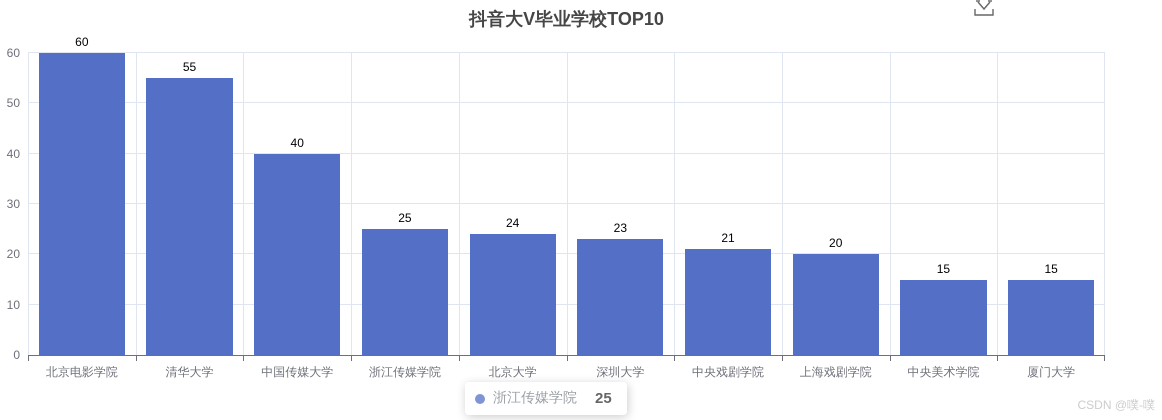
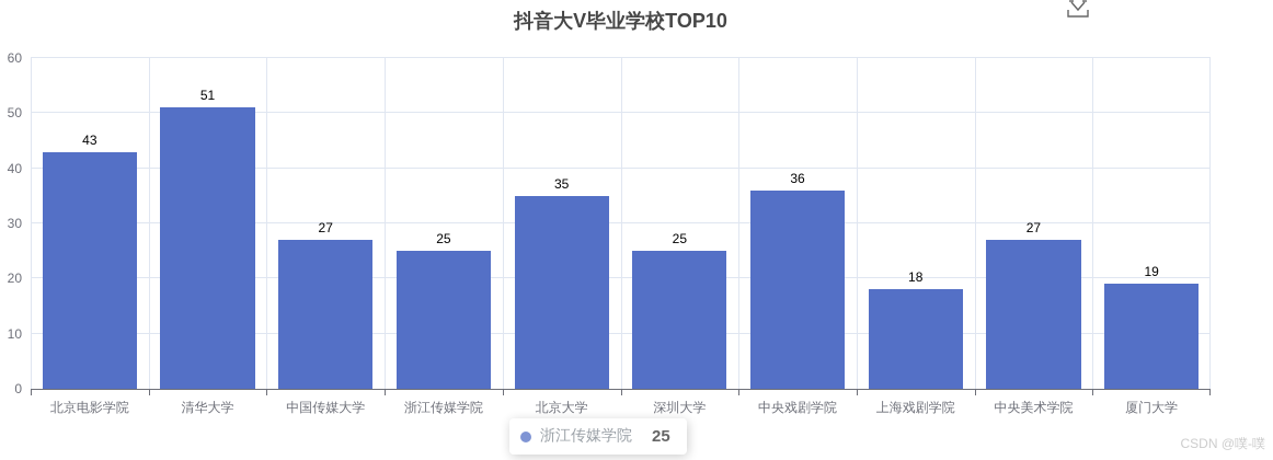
北京电影学院: 60 -> 43
清华大学: 55 -> 51
中国传媒大学: 40 -> 27
北京大学: 24 -> 35
深圳大学: 23 -> 25
中央戏剧学院: 21 -> 36
上海戏剧学院: 20 -> 18
中央美术学院: 15 -> 27
厦门大学: 15 -> 19
